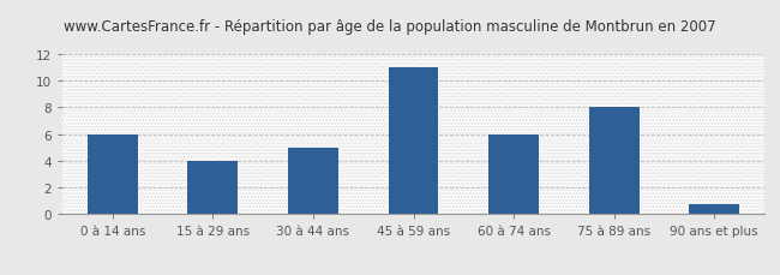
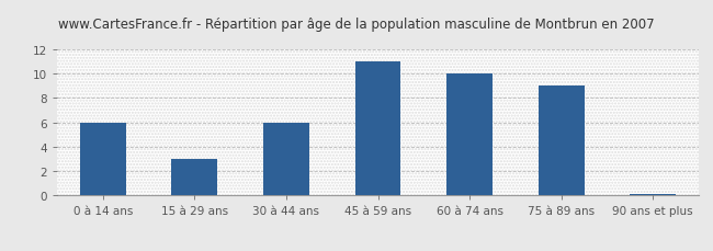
15 à 29 ans: 4.0 -> 3.0
30 à 44 ans: 5.0 -> 6.0
60 à 74 ans: 6.0 -> 10.0
75 à 89 ans: 8.0 -> 9.0
90 ans et plus: 0.8 -> 0.1
